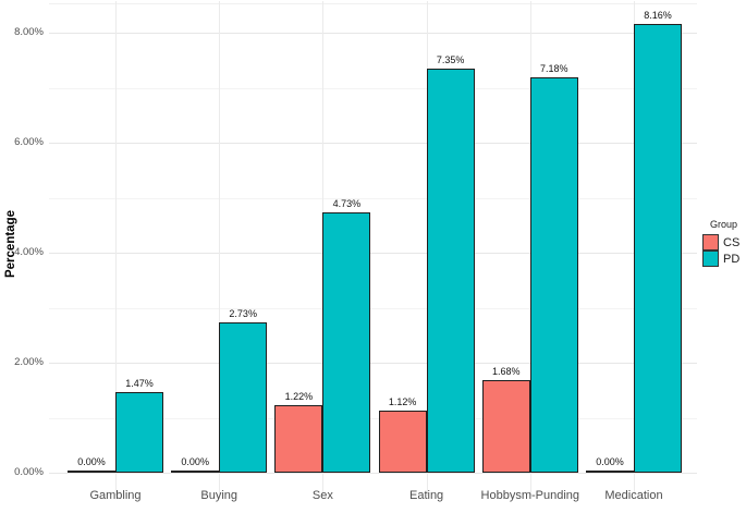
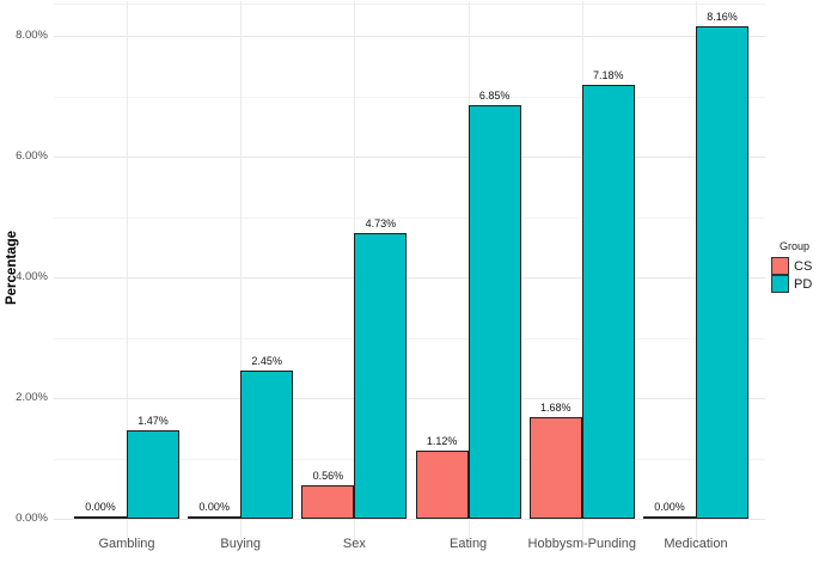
PD/Buying: 2.73% -> 2.45%
CS/Sex: 1.22% -> 0.56%
PD/Eating: 7.35% -> 6.85%
